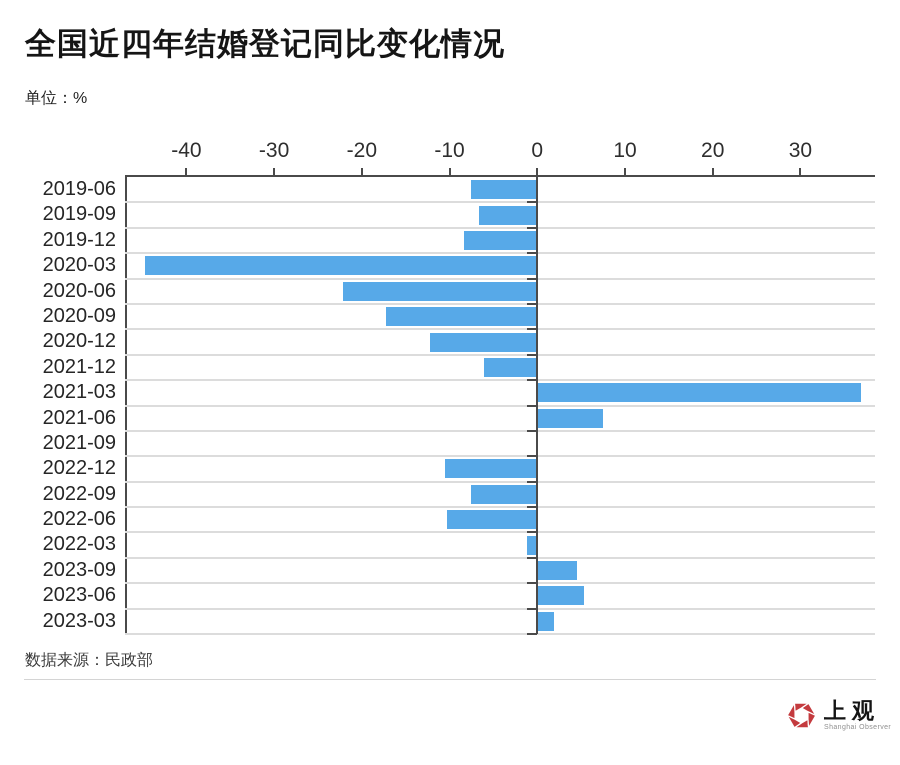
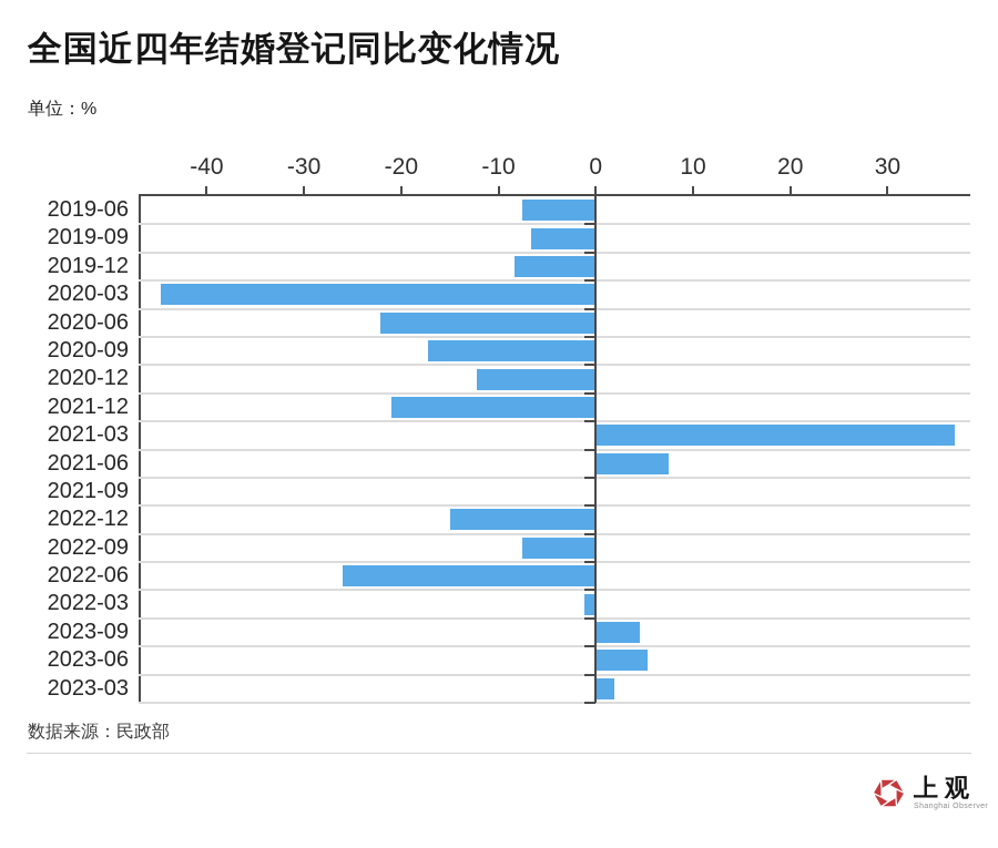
2021-12: -6 -> -21
2022-12: -10 -> -15
2022-06: -10 -> -26
